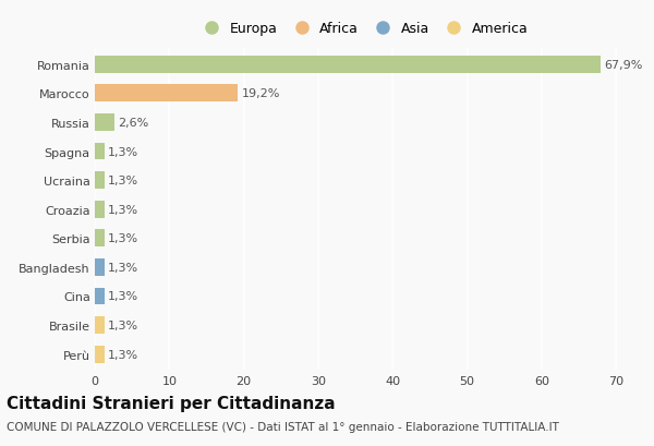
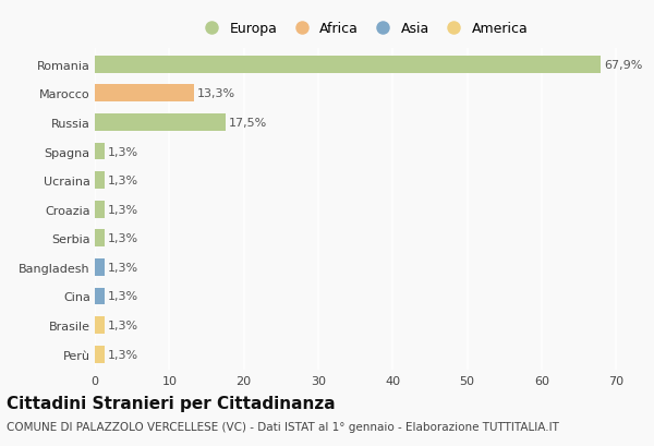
Marocco: 19,2% -> 13,3%
Russia: 2,6% -> 17,5%
